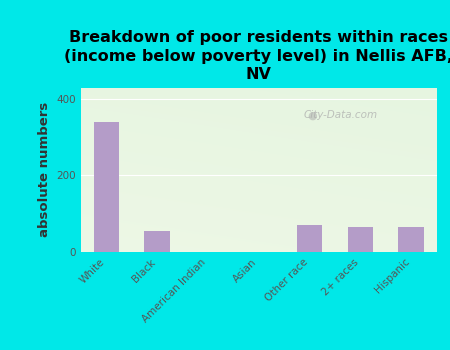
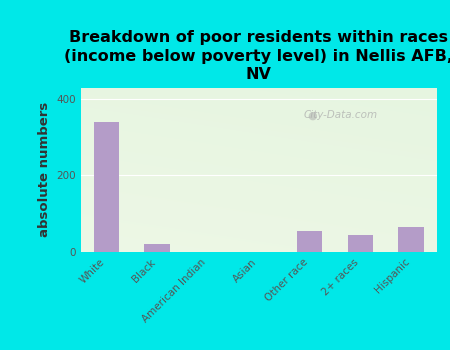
Black: 55 -> 20
Other race: 70 -> 55
2+ races: 65 -> 45
